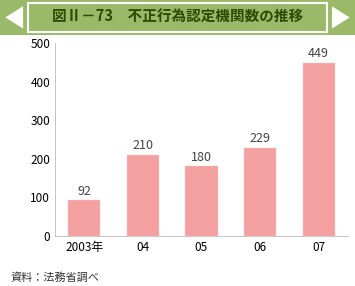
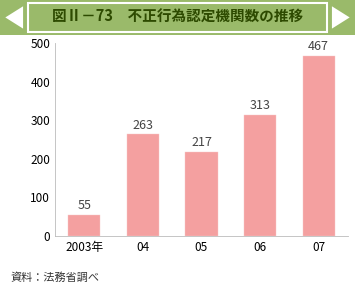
2003年: 92 -> 55
04: 210 -> 263
05: 180 -> 217
06: 229 -> 313
07: 449 -> 467
